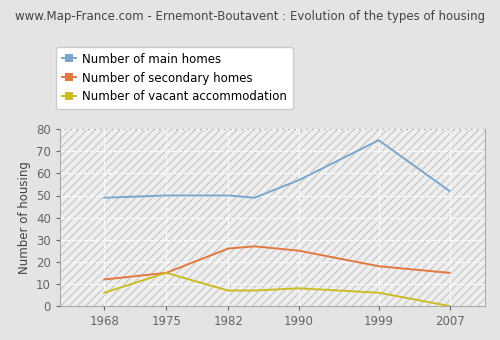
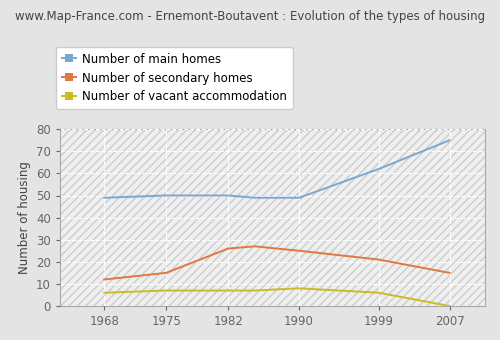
Number of vacant accommodation/1975: 15 -> 7
Number of main homes/1990: 57 -> 49
Number of main homes/1999: 75 -> 62
Number of secondary homes/1999: 18 -> 21
Number of main homes/2007: 52 -> 75
